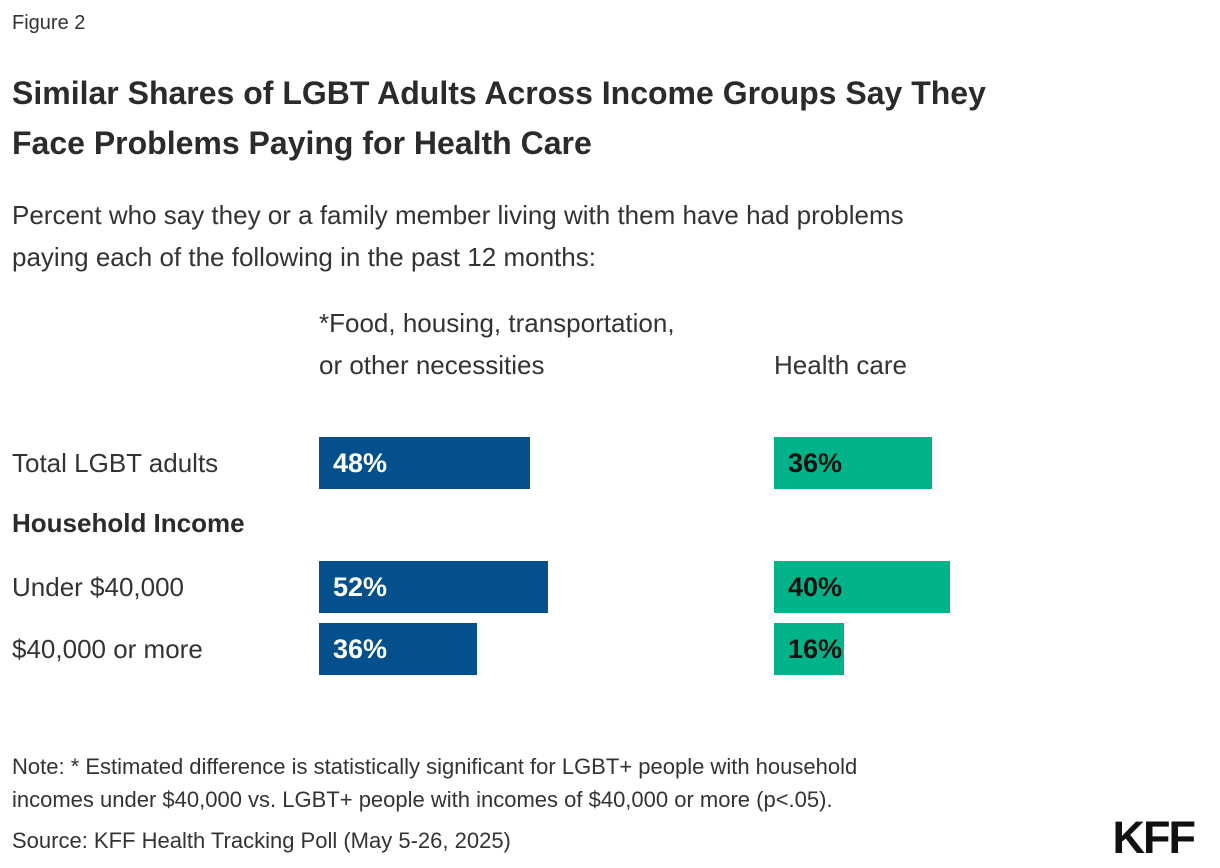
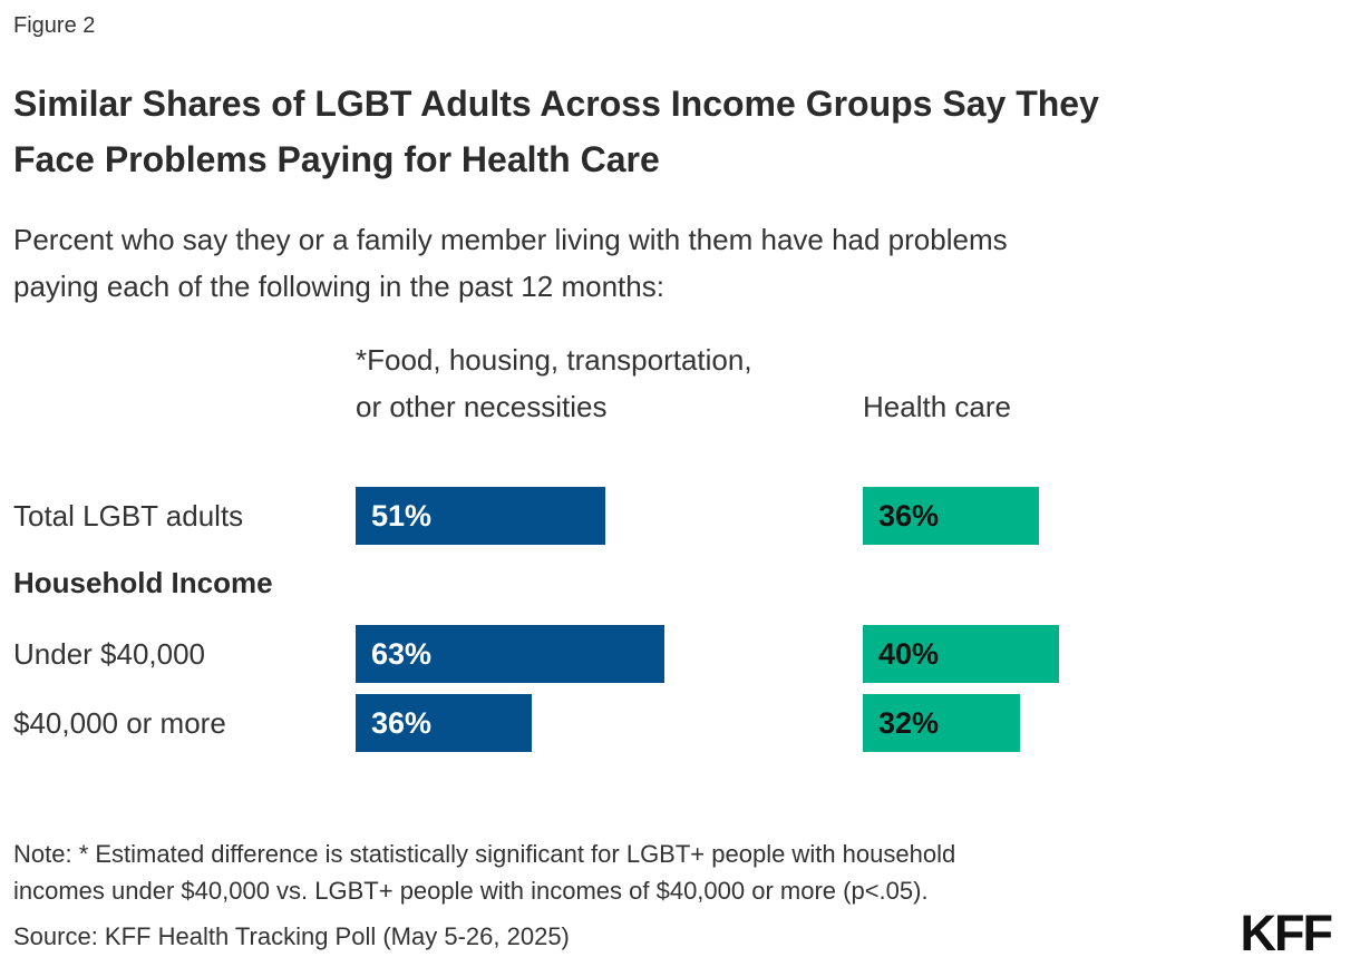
*Food, housing, transportation, or other necessities/Total LGBT adults: 48% -> 51%
*Food, housing, transportation, or other necessities/Under $40,000: 52% -> 63%
Health care/$40,000 or more: 16% -> 32%
